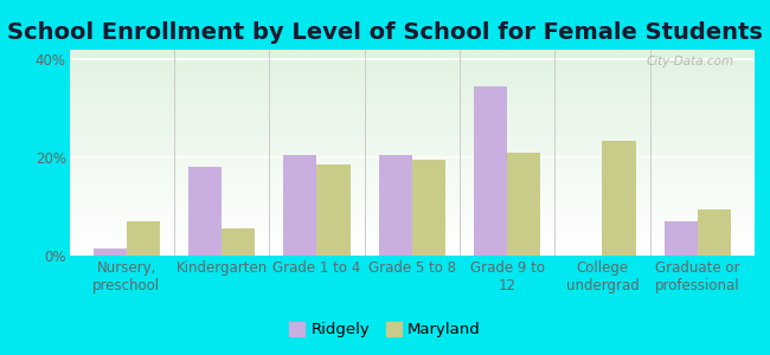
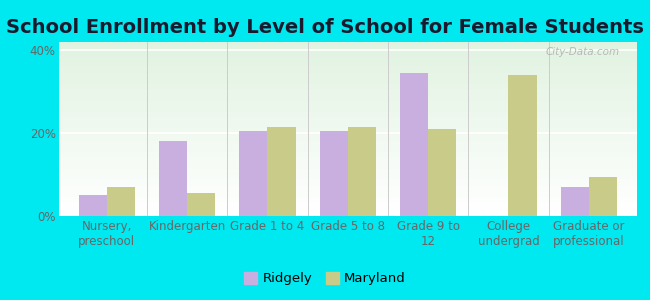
Ridgely/Nursery, preschool: 1.5% -> 5.0%
Maryland/Grade 1 to 4: 18.5% -> 21.5%
Maryland/Grade 5 to 8: 19.5% -> 21.5%
Maryland/College undergrad: 23.5% -> 34.0%
